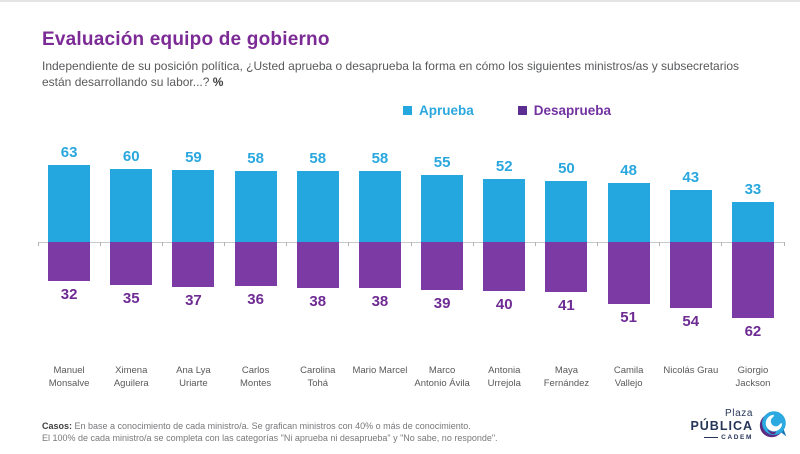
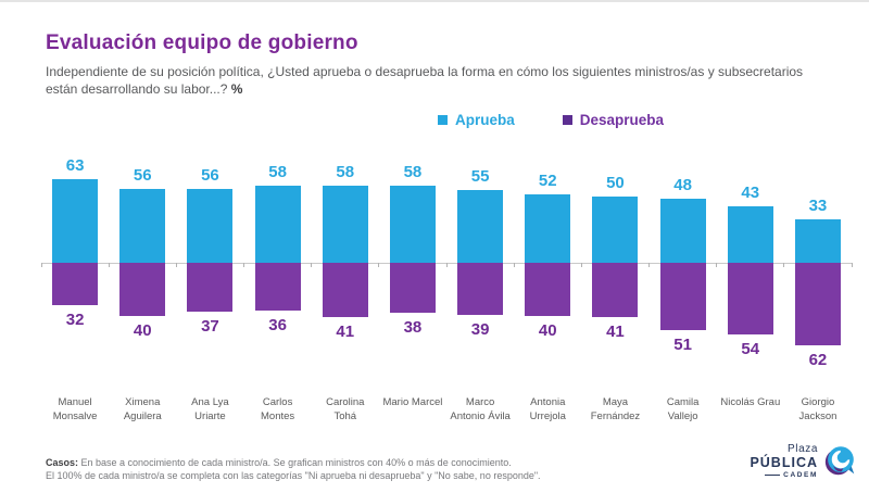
Aprueba/Ximena Aguilera: 60 -> 56
Desaprueba/Ximena Aguilera: 35 -> 40
Aprueba/Ana Lya Uriarte: 59 -> 56
Desaprueba/Carolina Tohá: 38 -> 41
